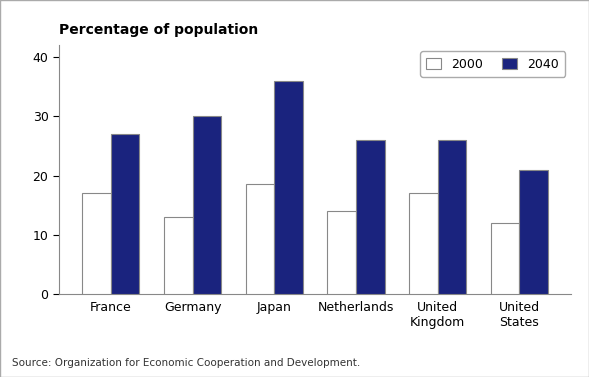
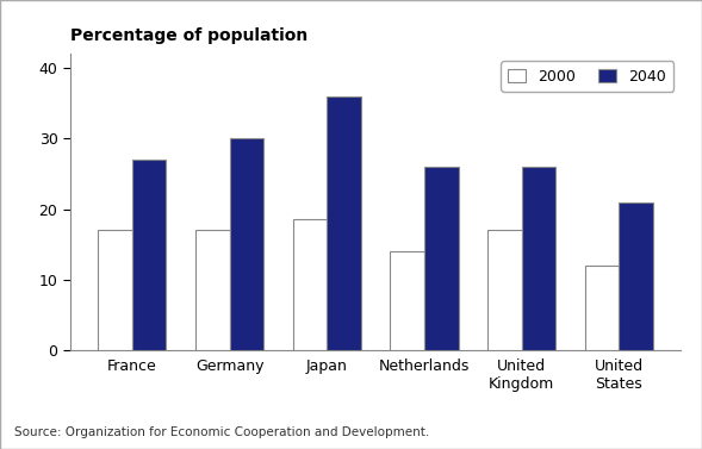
2000/Germany: 13.0 -> 17.0
